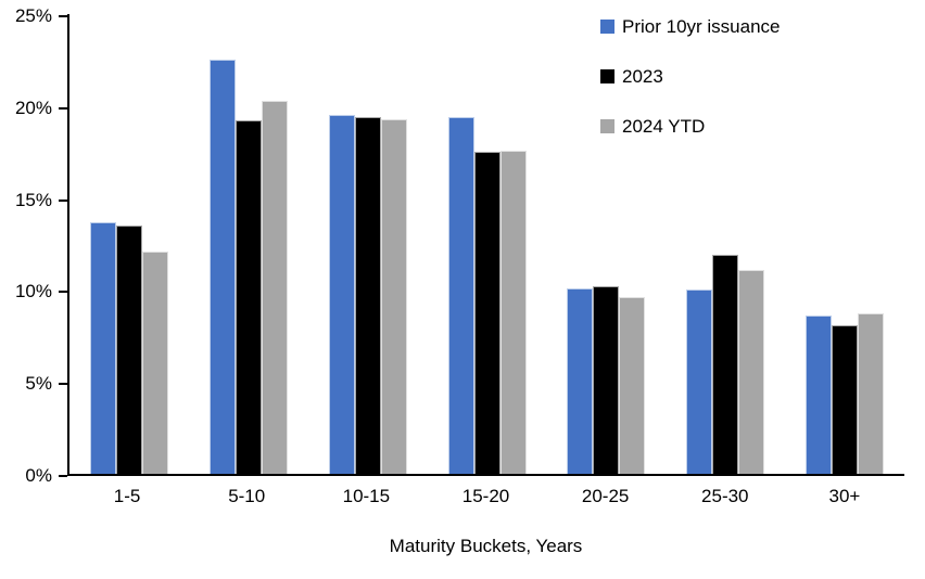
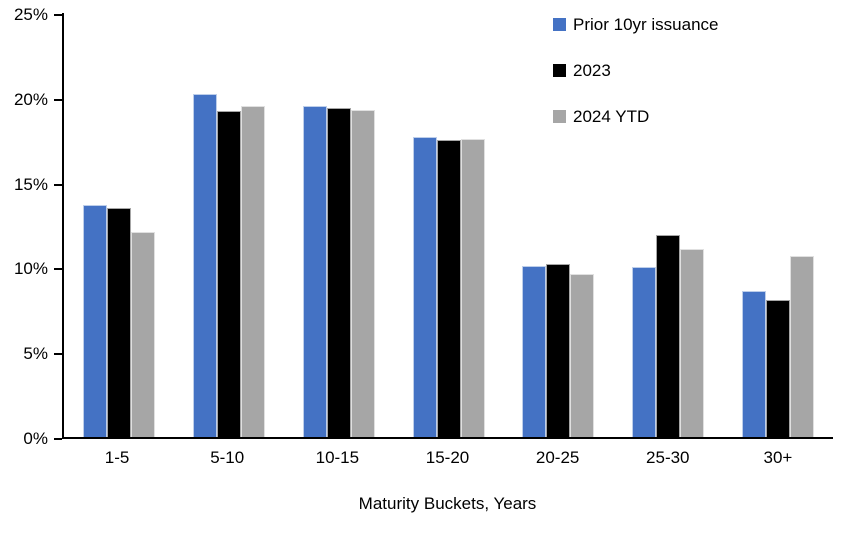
Prior 10yr issuance/5-10: 22.5% -> 20.2%
2024 YTD/5-10: 20.3% -> 19.5%
Prior 10yr issuance/15-20: 19.4% -> 17.7%
2024 YTD/30+: 8.7% -> 10.7%
